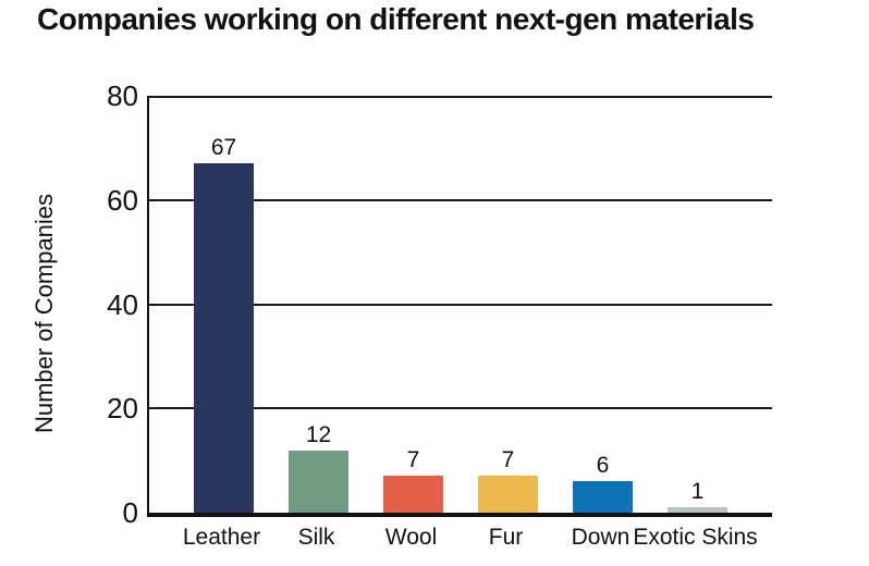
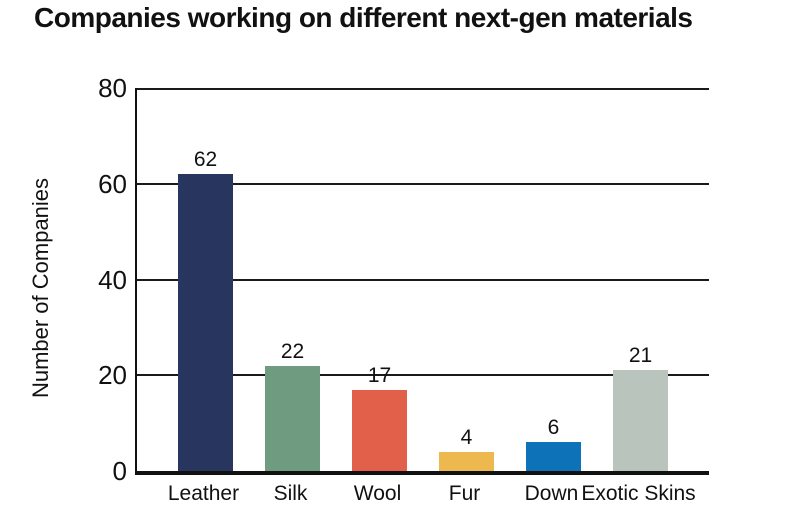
Leather: 67 -> 62
Silk: 12 -> 22
Wool: 7 -> 17
Fur: 7 -> 4
Exotic Skins: 1 -> 21
